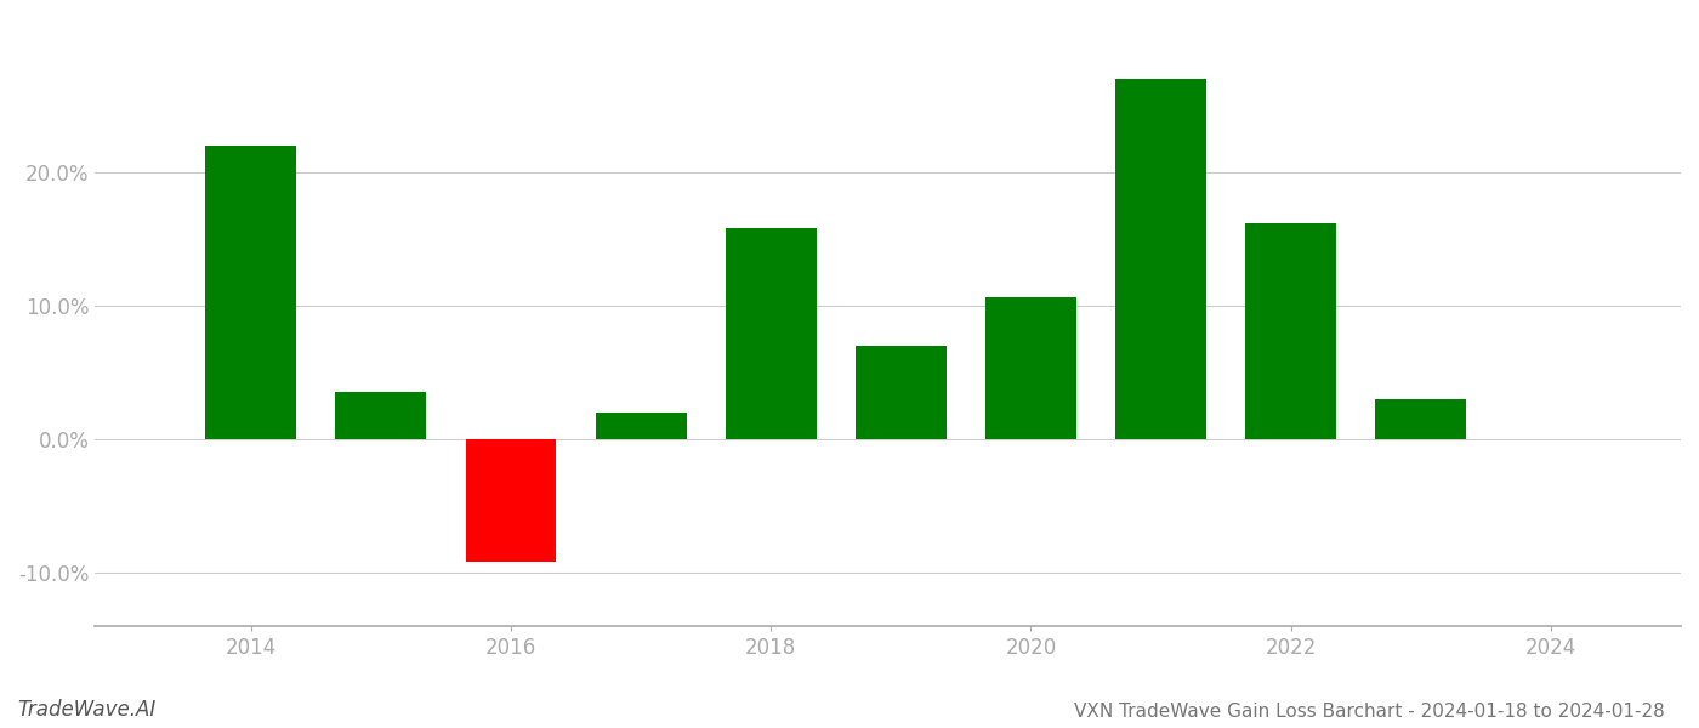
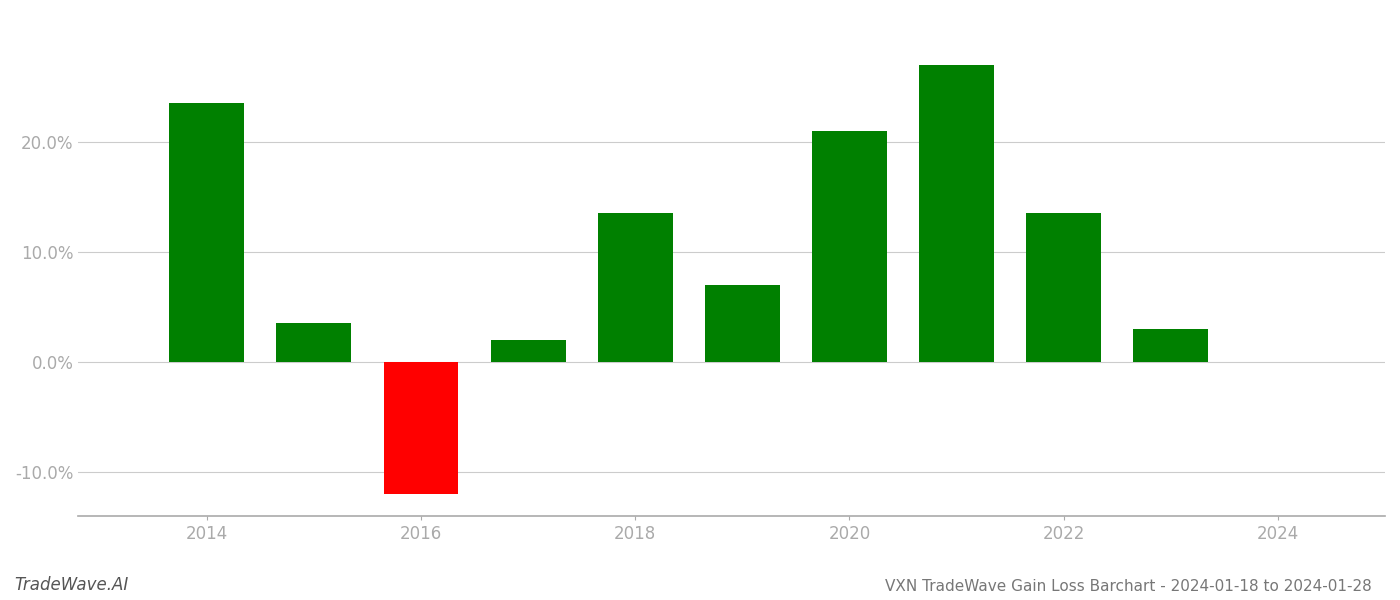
2014: 22.0% -> 23.5%
2016: -9.2% -> -12.0%
2018: 15.8% -> 13.5%
2020: 10.6% -> 21.0%
2022: 16.2% -> 13.5%
